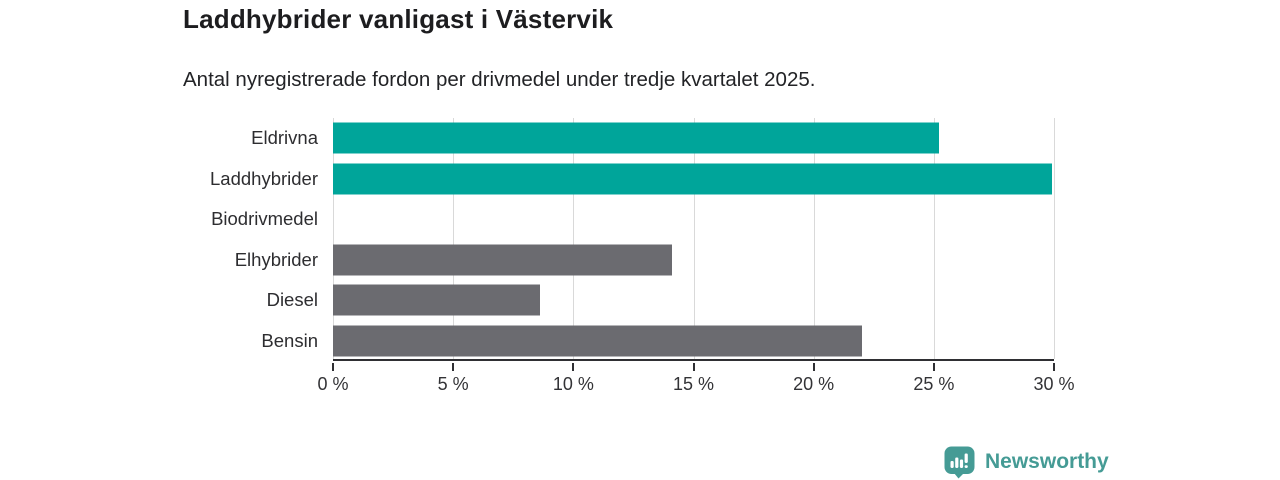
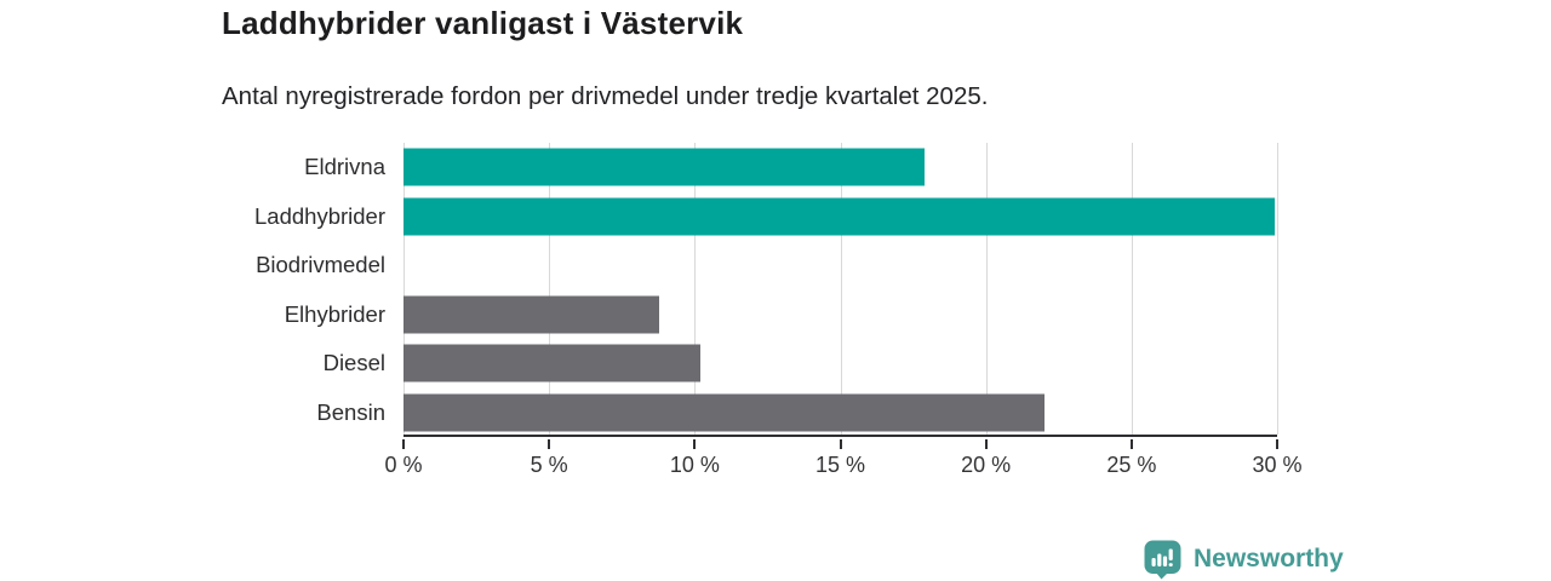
Eldrivna: 25.2% -> 17.9%
Elhybrider: 14.1% -> 8.8%
Diesel: 8.6% -> 10.2%
